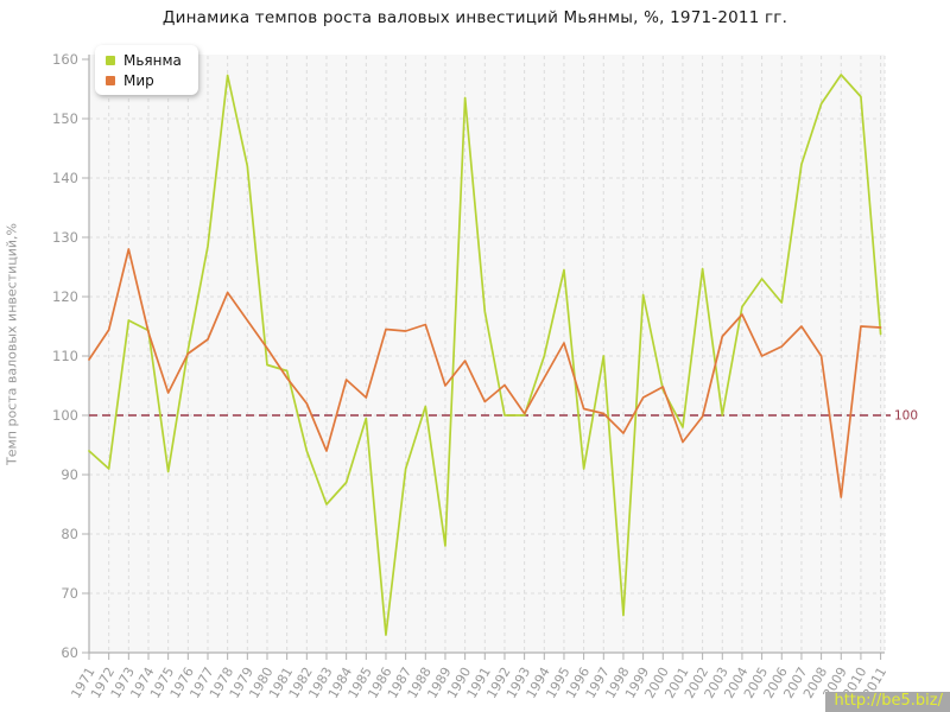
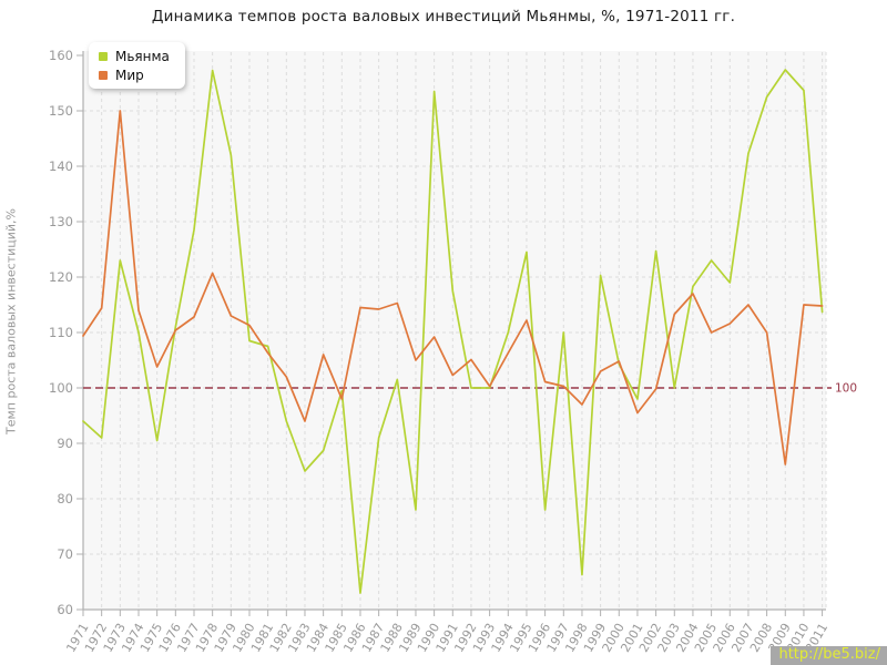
Мьянма/1973: 116 -> 123
Мир/1973: 128 -> 150
Мьянма/1974: 114 -> 110
Мир/1979: 116 -> 113
Мир/1985: 103 -> 98
Мьянма/1996: 91 -> 78
